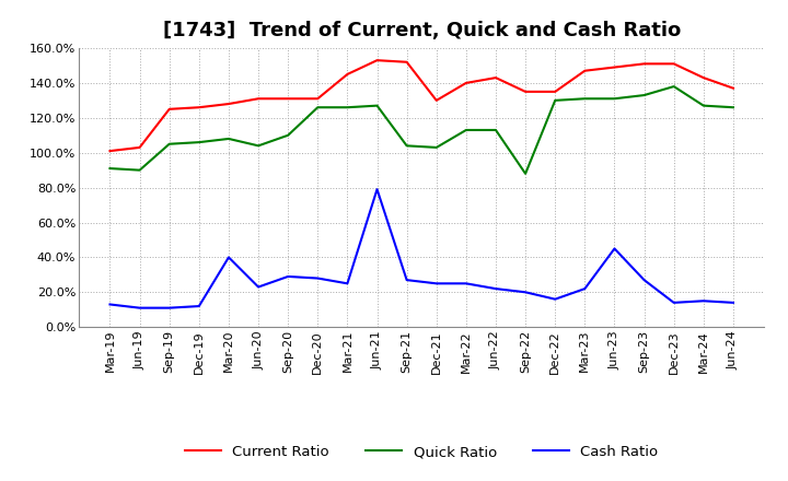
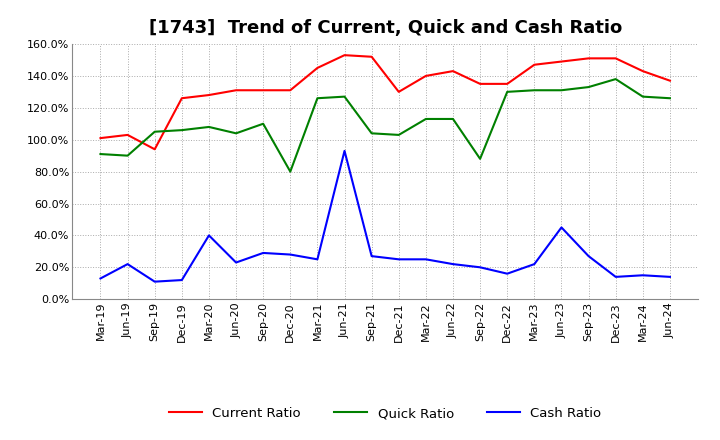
Cash Ratio/Jun-19: 11% -> 22%
Current Ratio/Sep-19: 125% -> 94%
Quick Ratio/Dec-20: 126% -> 80%
Cash Ratio/Jun-21: 79% -> 93%
